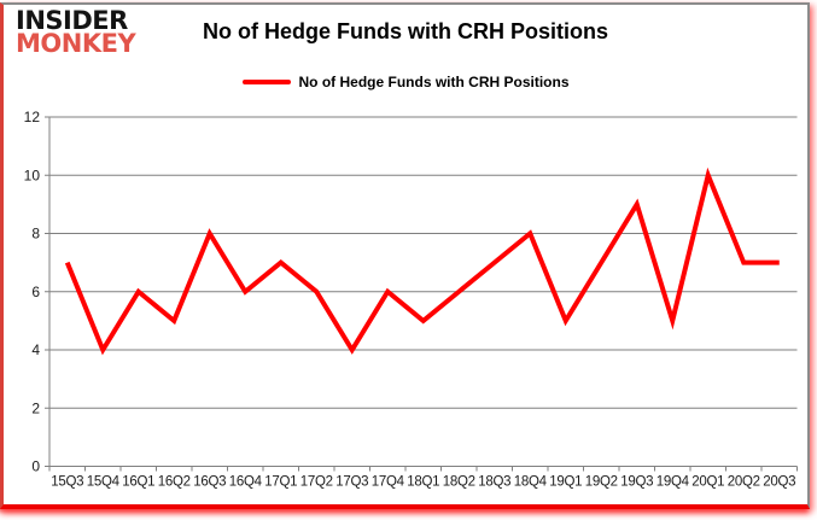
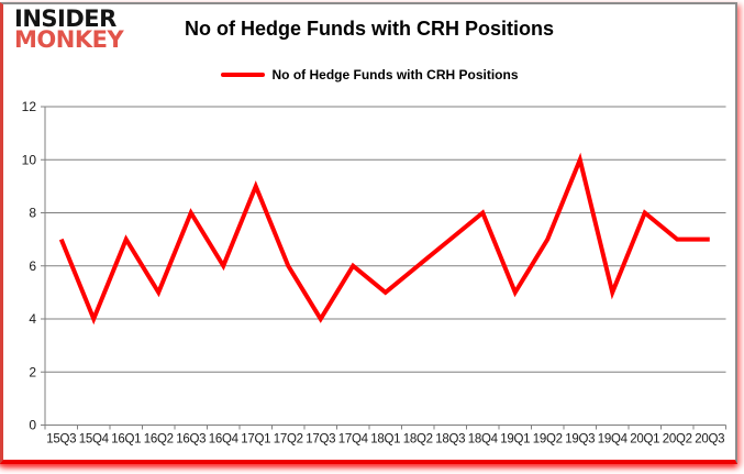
16Q1: 6 -> 7
17Q1: 7 -> 9
19Q3: 9 -> 10
20Q1: 10 -> 8
